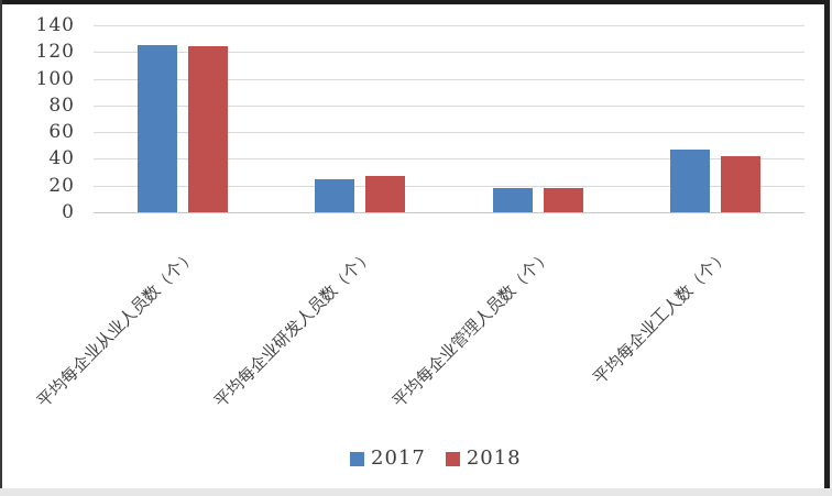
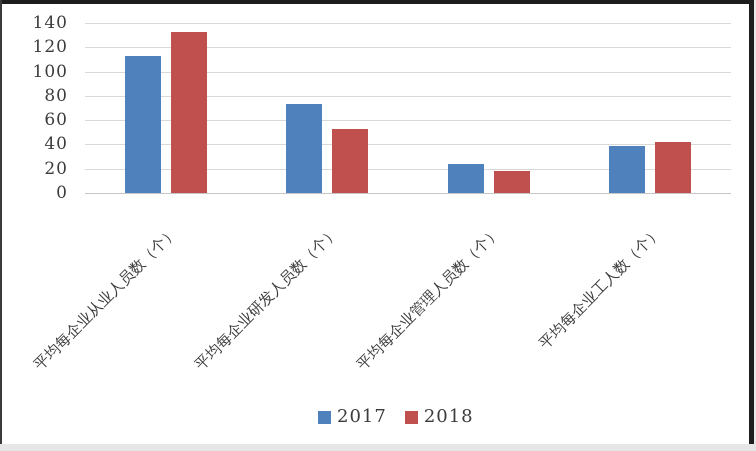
2017/平均每企业从业人员数（个）: 125 -> 113
2018/平均每企业从业人员数（个）: 124 -> 133
2017/平均每企业研发人员数（个）: 25 -> 73
2018/平均每企业研发人员数（个）: 27 -> 53
2017/平均每企业管理人员数（个）: 18 -> 24
2017/平均每企业工人数（个）: 47 -> 39
